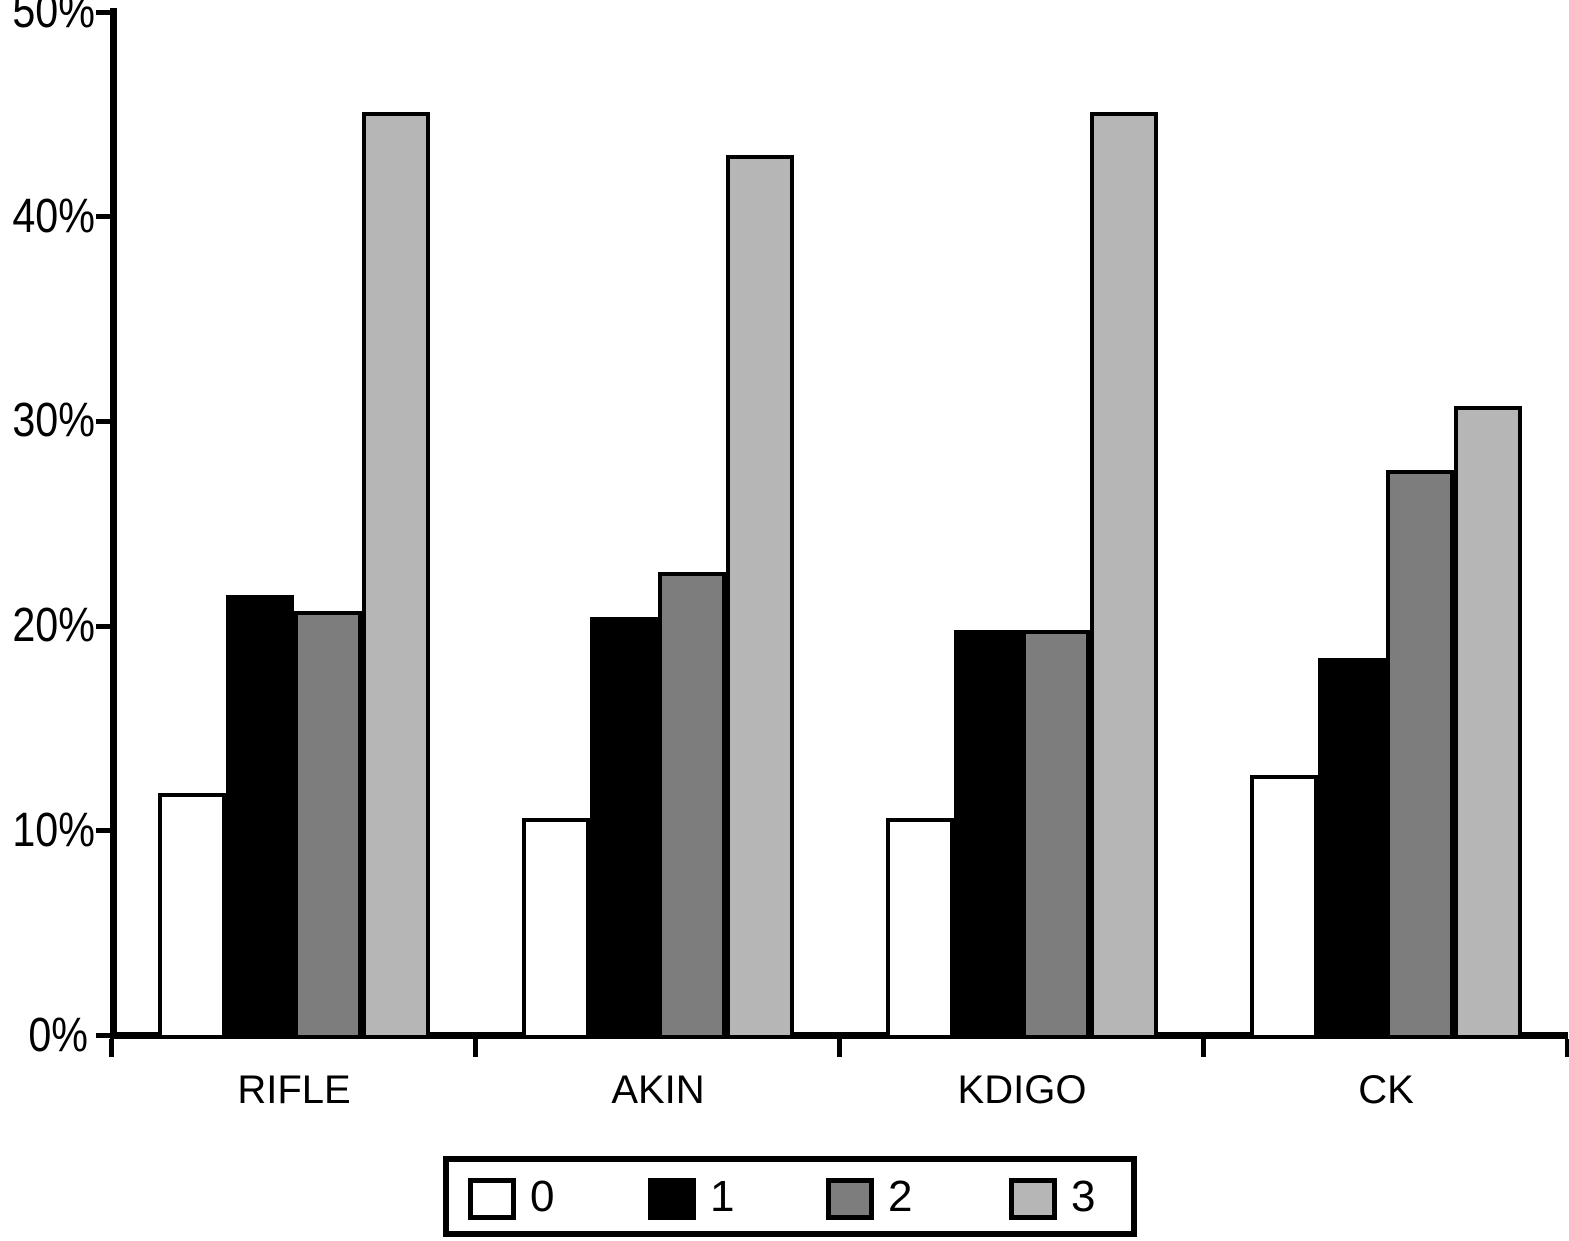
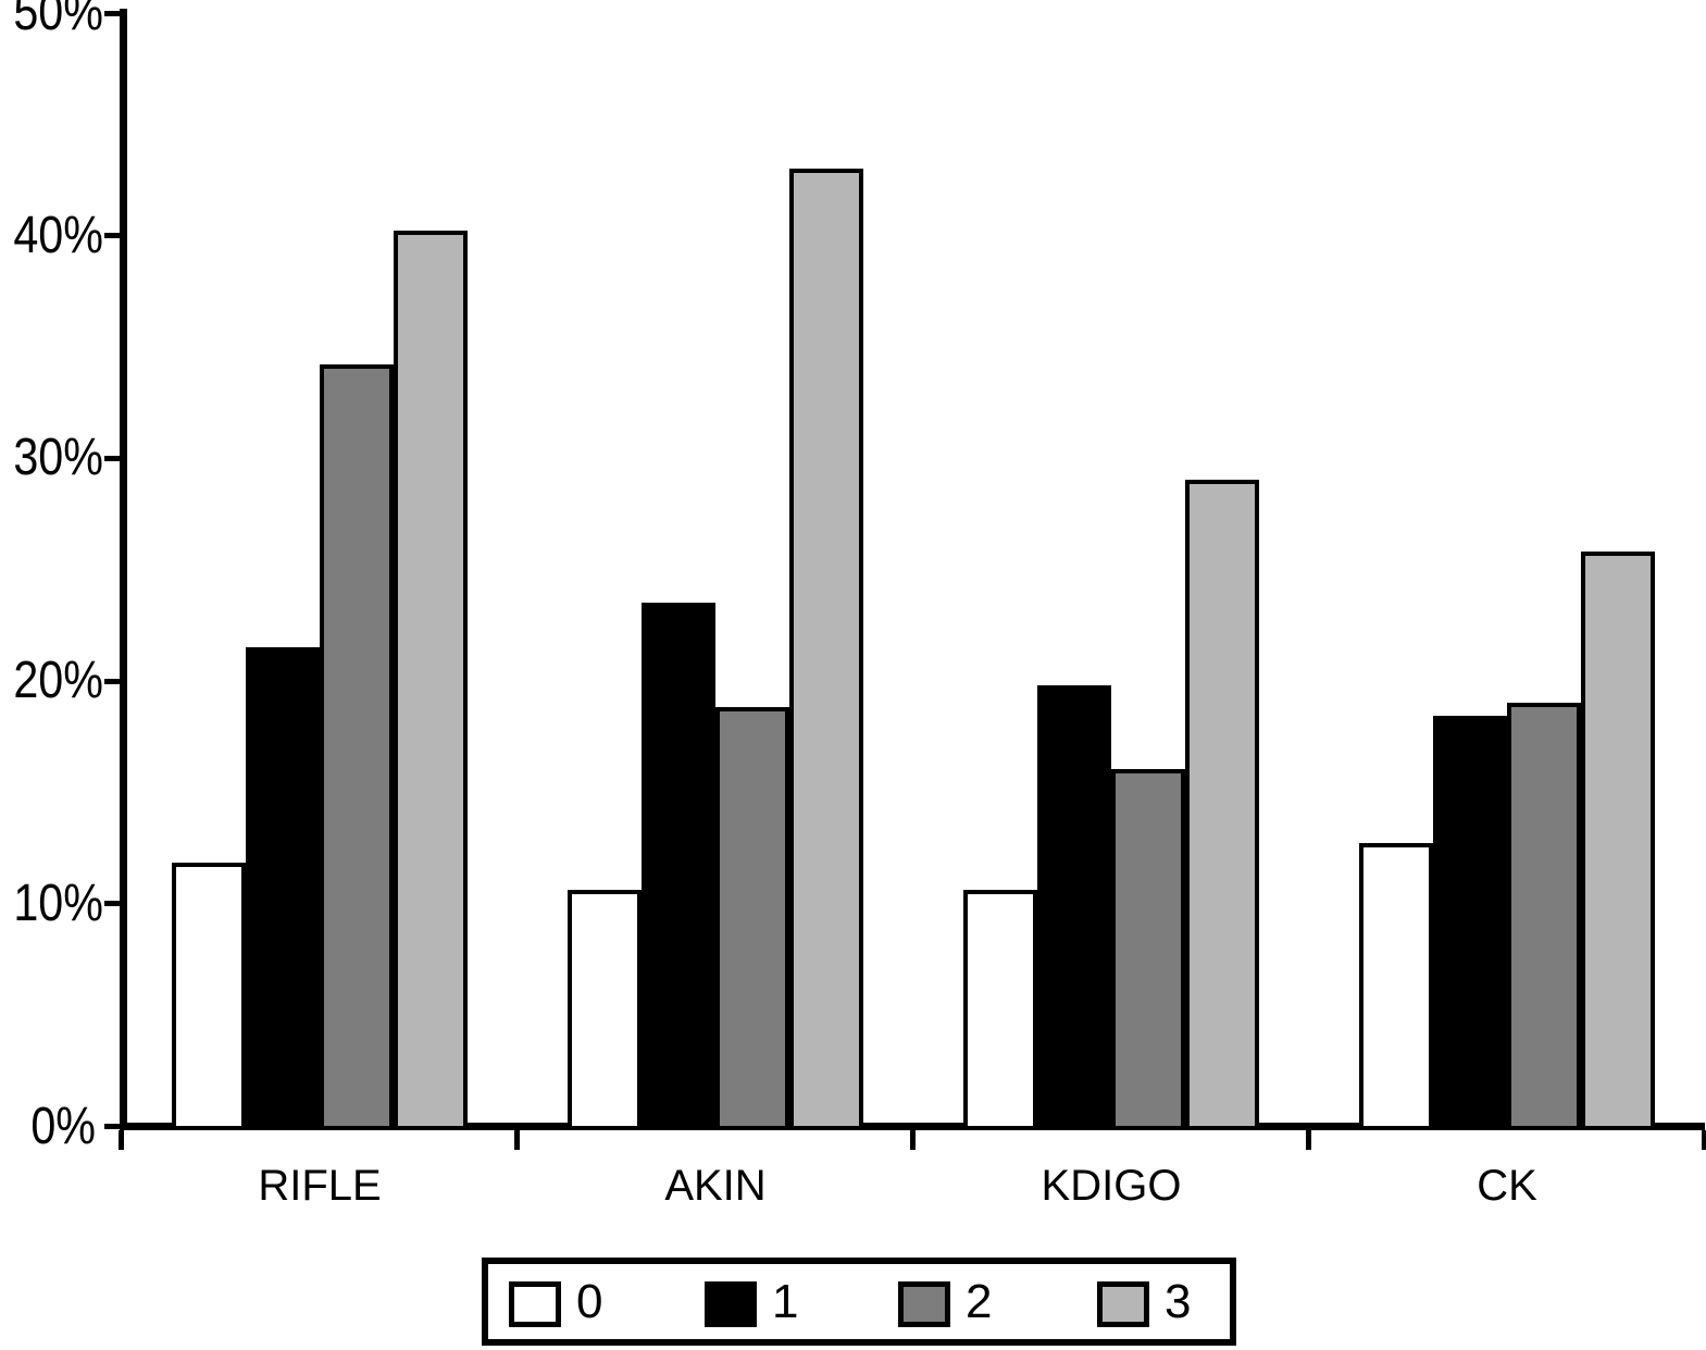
2/RIFLE: 20.9% -> 34.4%
3/RIFLE: 45.3% -> 40.4%
1/AKIN: 20.6% -> 23.7%
2/AKIN: 22.8% -> 19.0%
2/KDIGO: 20.0% -> 16.2%
3/KDIGO: 45.3% -> 29.2%
2/CK: 27.8% -> 19.2%
3/CK: 30.9% -> 26.0%
